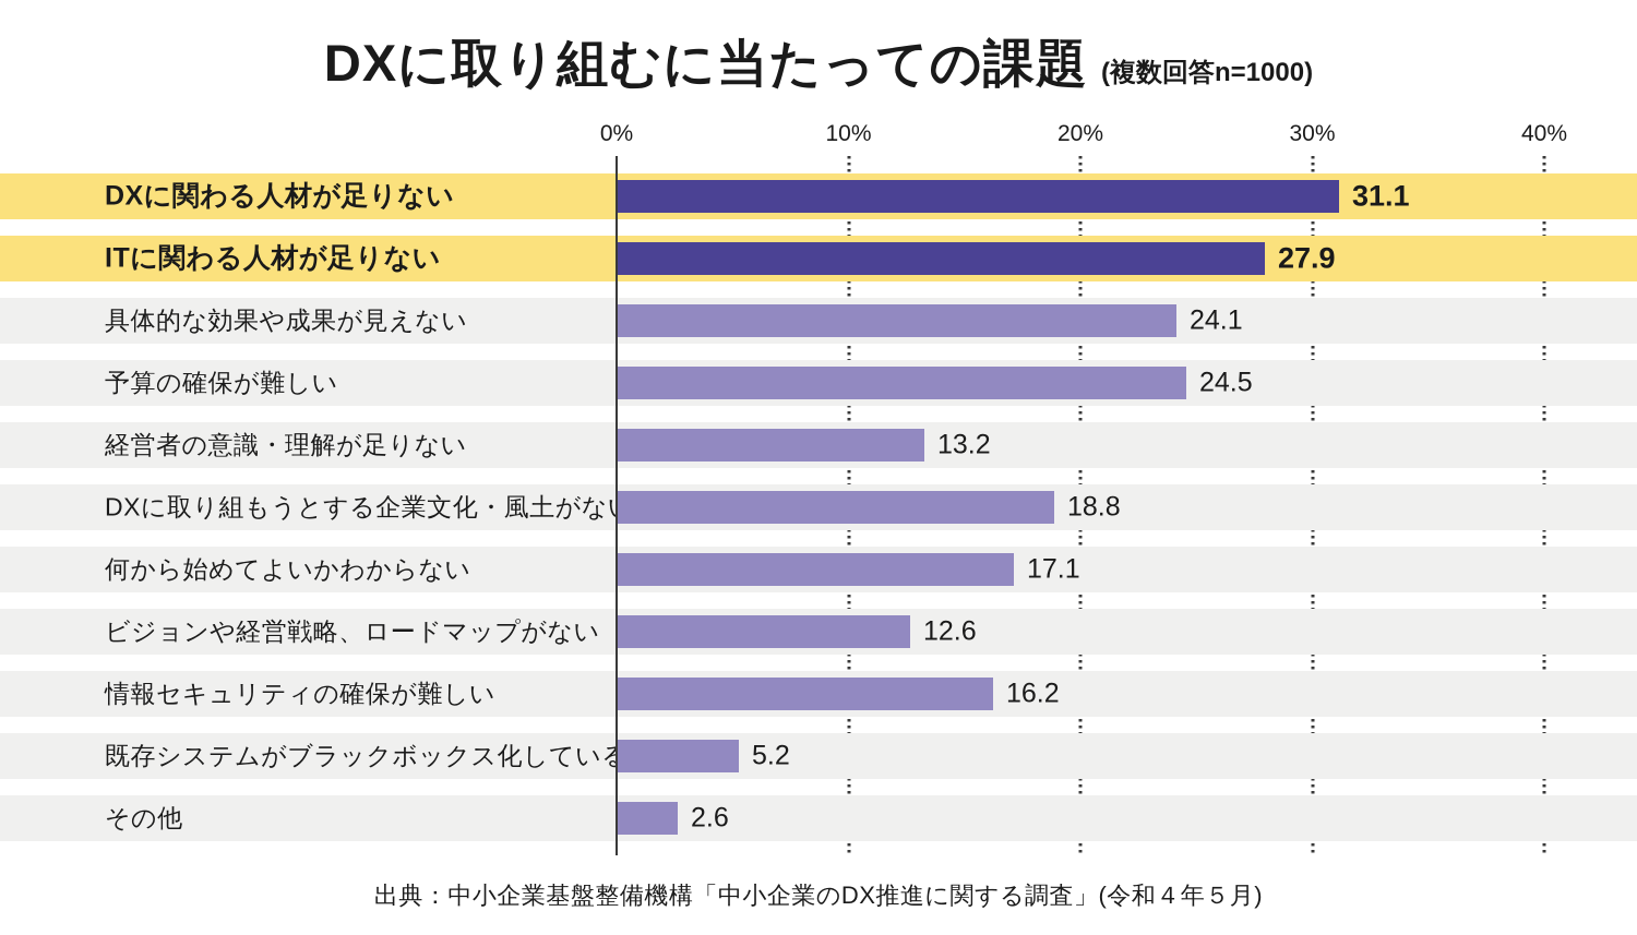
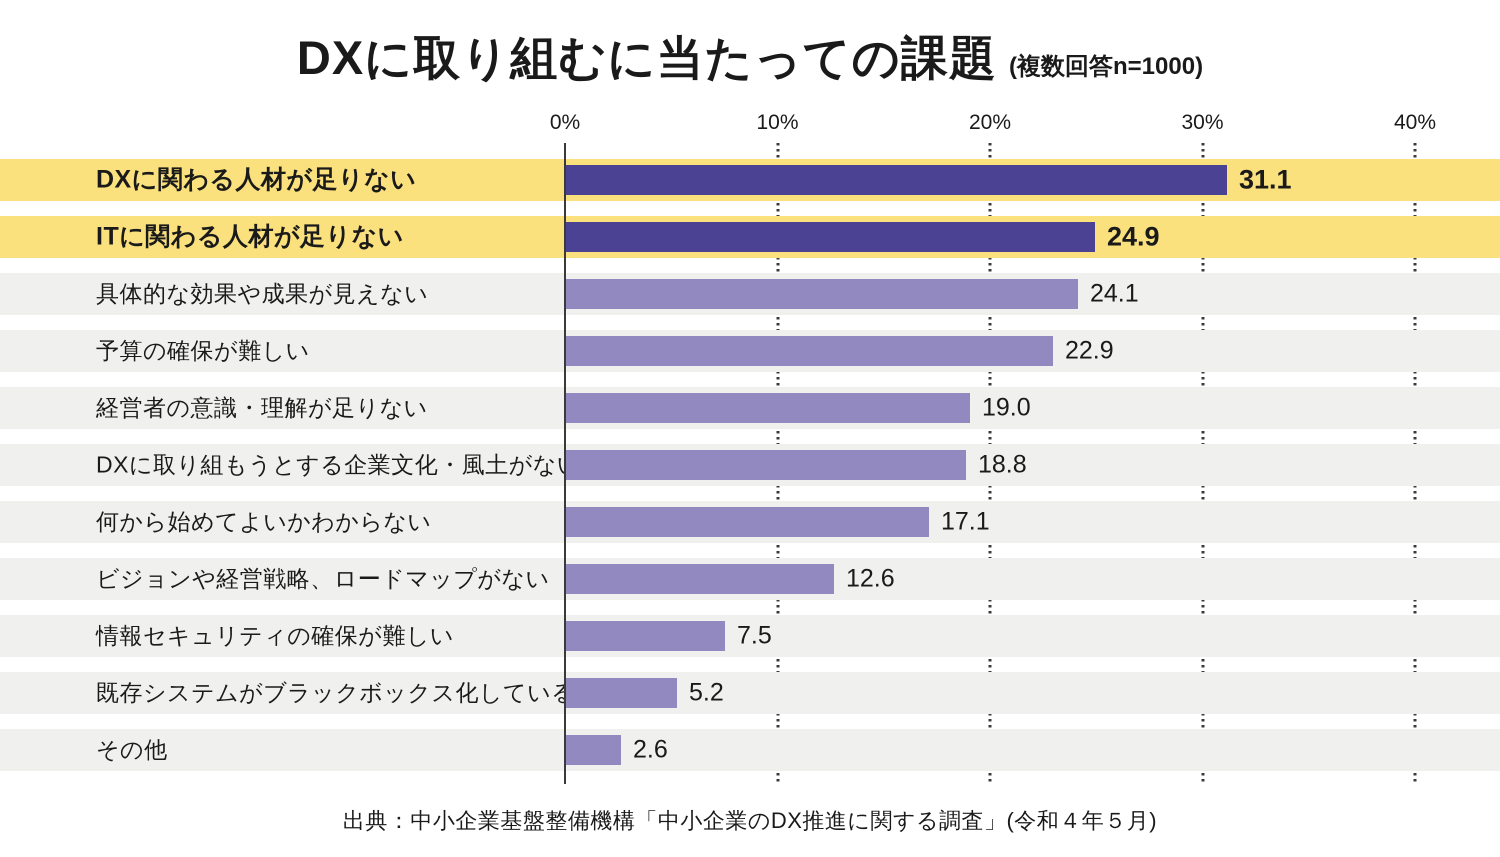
ITに関わる人材が足りない: 27.9 -> 24.9
予算の確保が難しい: 24.5 -> 22.9
経営者の意識・理解が足りない: 13.2 -> 19.0
情報セキュリティの確保が難しい: 16.2 -> 7.5
